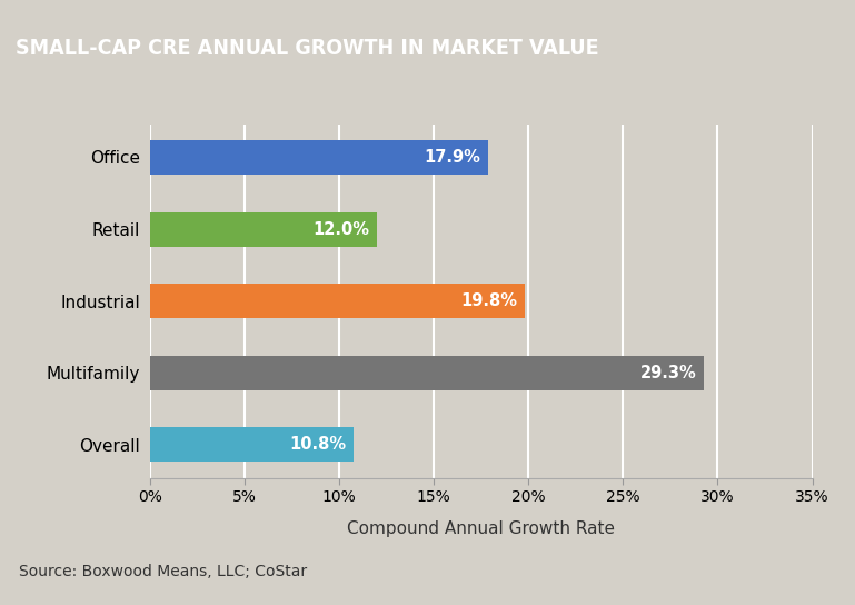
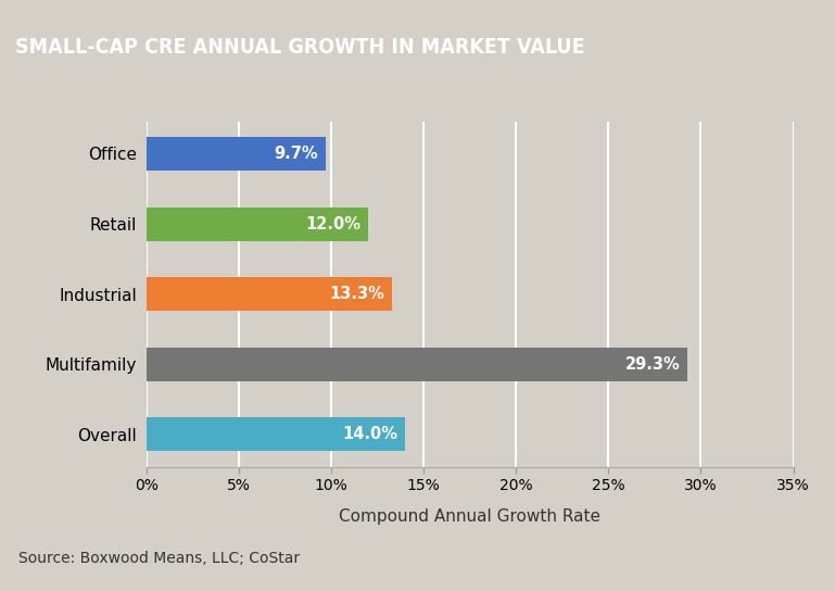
Office: 17.9% -> 9.7%
Industrial: 19.8% -> 13.3%
Overall: 10.8% -> 14.0%
